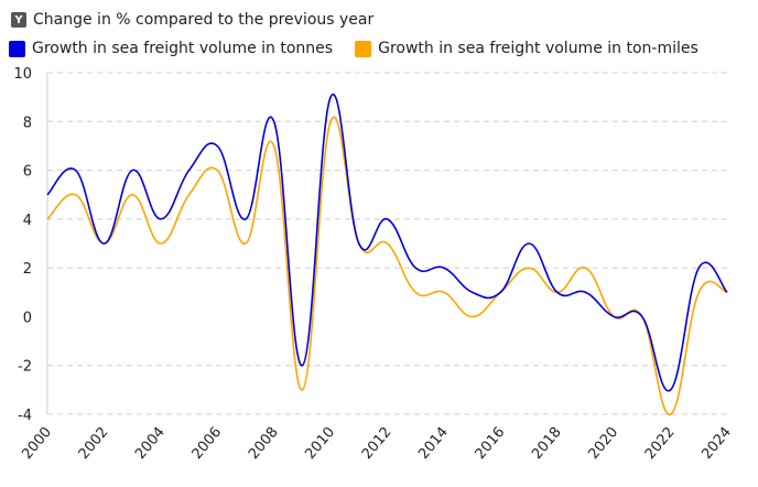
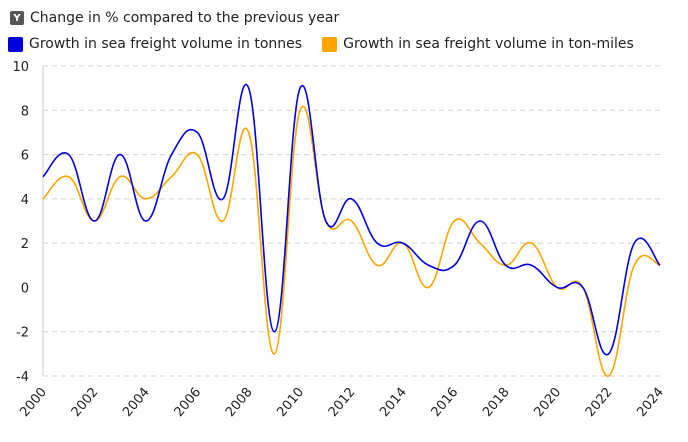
Growth in sea freight volume in tonnes/2004: 4 -> 3
Growth in sea freight volume in ton-miles/2004: 3 -> 4
Growth in sea freight volume in tonnes/2008: 8 -> 9
Growth in sea freight volume in ton-miles/2014: 1 -> 2
Growth in sea freight volume in ton-miles/2016: 1 -> 3
